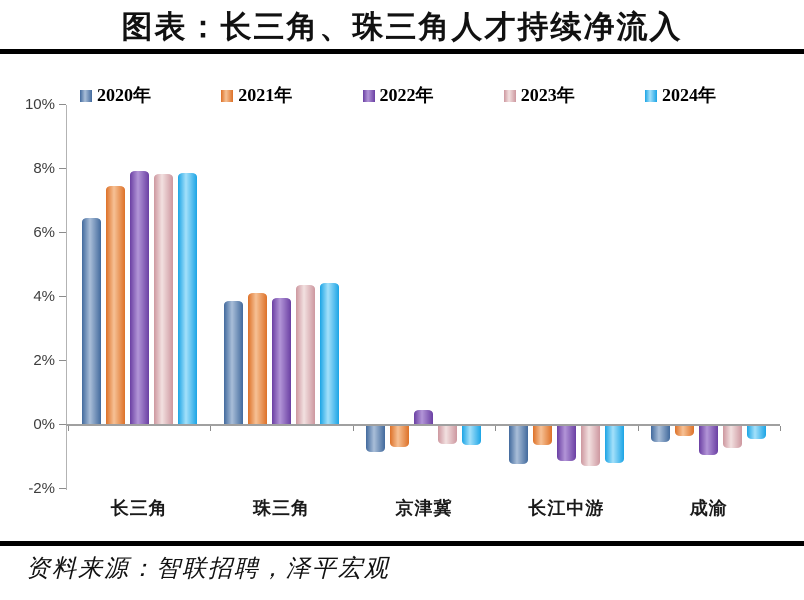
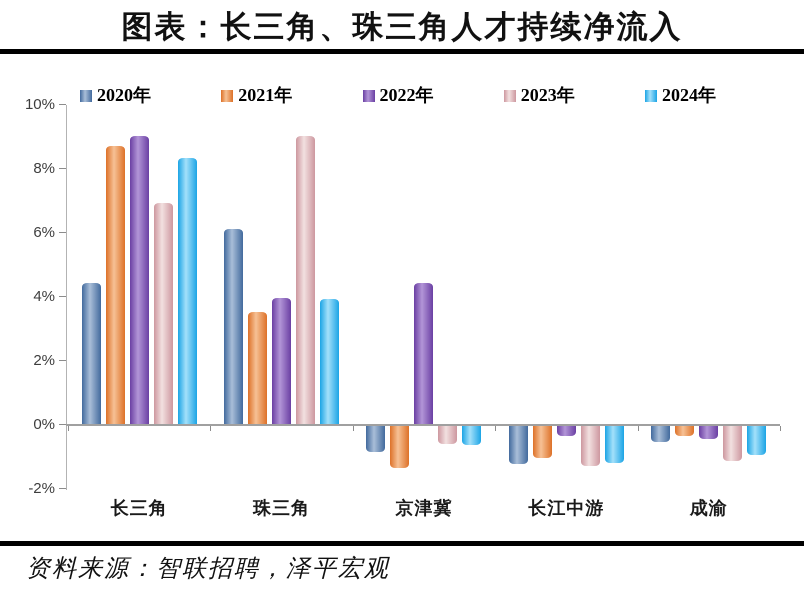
2020年/长三角: 6.5% -> 4.4%
2021年/长三角: 7.5% -> 8.7%
2022年/长三角: 7.9% -> 9.0%
2023年/长三角: 7.8% -> 6.9%
2024年/长三角: 7.8% -> 8.3%
2020年/珠三角: 3.9% -> 6.1%
2021年/珠三角: 4.1% -> 3.5%
2023年/珠三角: 4.3% -> 9.0%
2024年/珠三角: 4.4% -> 3.9%
2021年/京津冀: -0.7% -> -1.3%
2022年/京津冀: 0.5% -> 4.4%
2021年/长江中游: -0.6% -> -1.0%
2022年/长江中游: -1.1% -> -0.3%
2022年/成渝: -0.9% -> -0.4%
2023年/成渝: -0.7% -> -1.1%
2024年/成渝: -0.4% -> -0.9%
